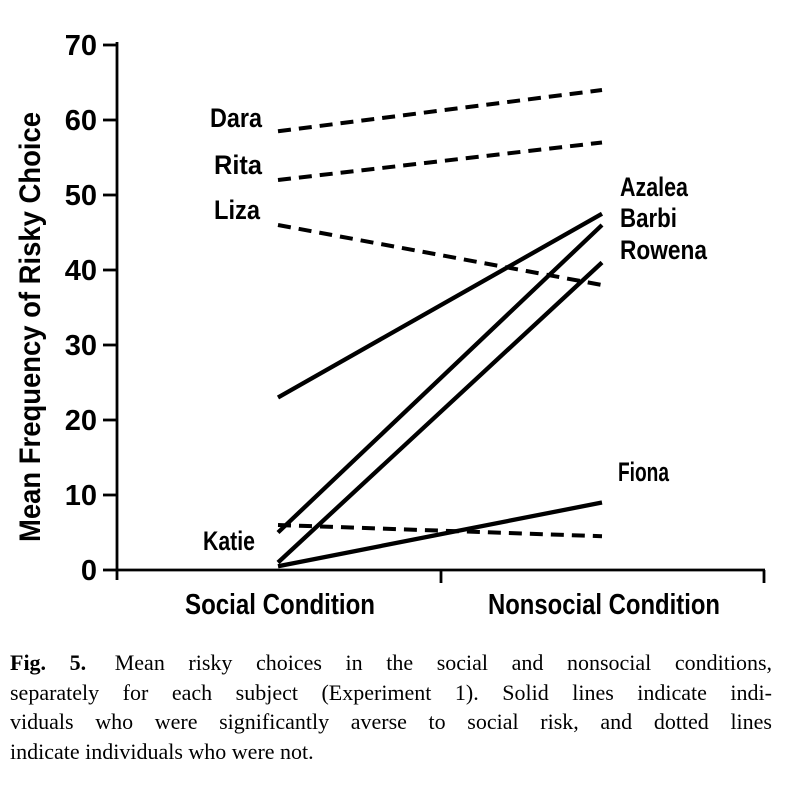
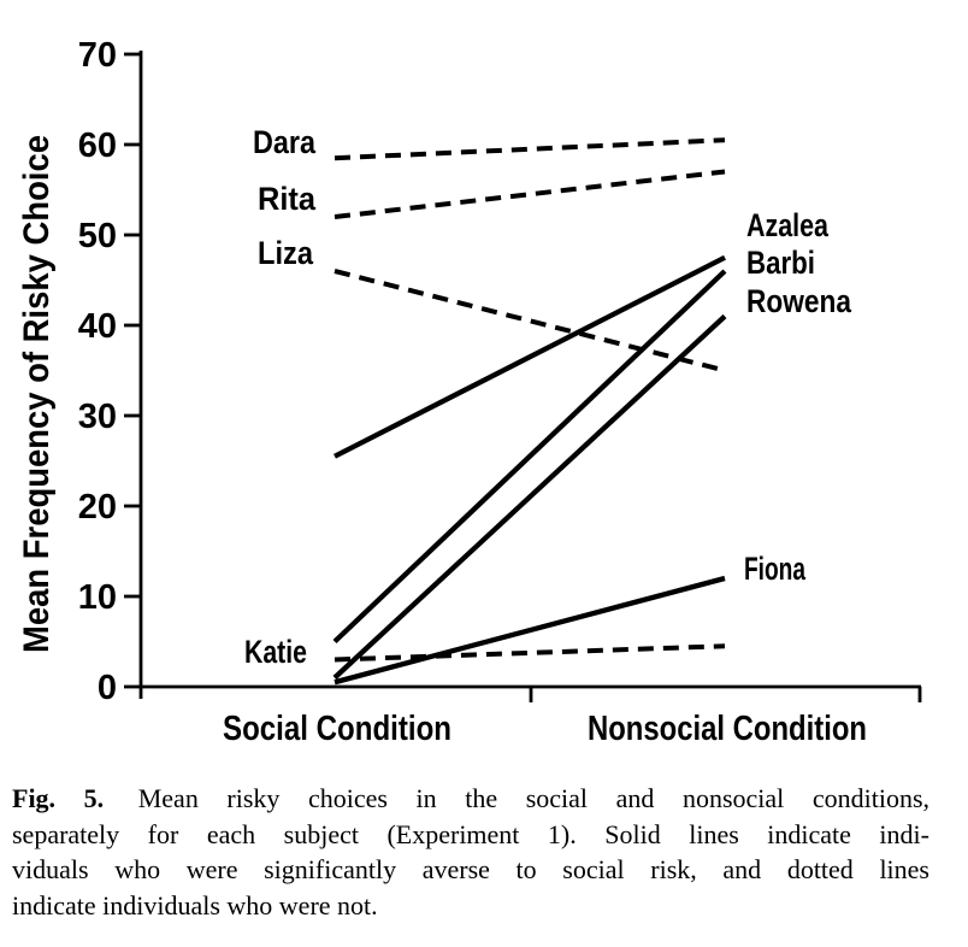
Azalea/Social Condition: 23 -> 26
Katie/Social Condition: 6 -> 3
Dara/Nonsocial Condition: 64 -> 60
Liza/Nonsocial Condition: 38 -> 35
Fiona/Nonsocial Condition: 9 -> 12
